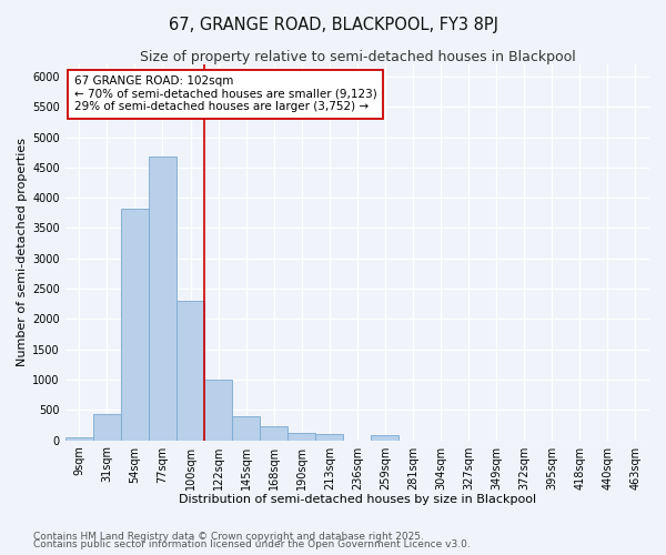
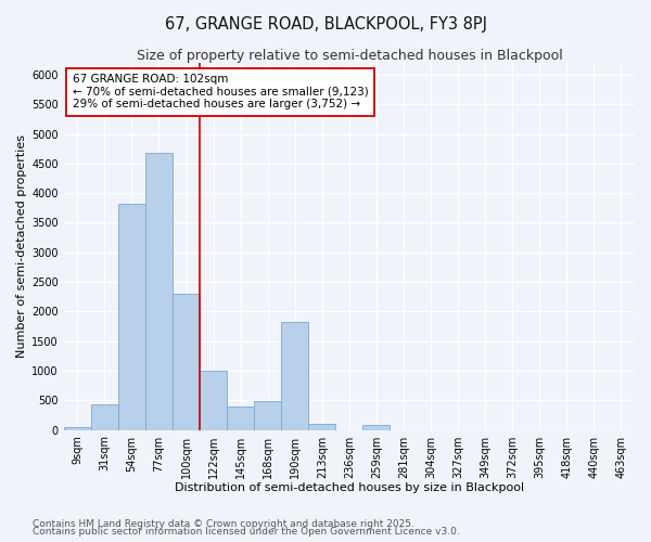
168sqm: 230 -> 480
190sqm: 120 -> 1820
